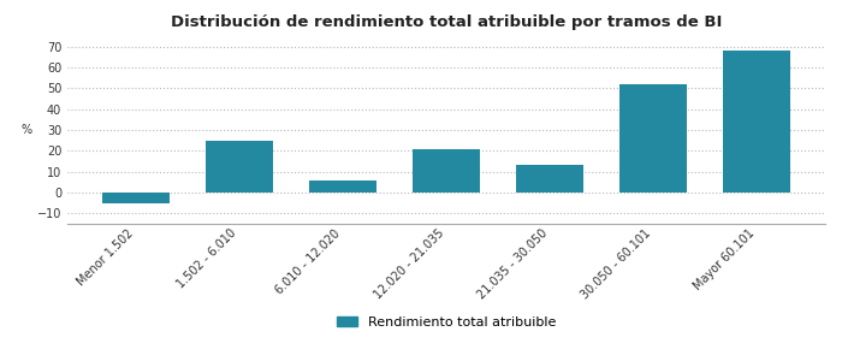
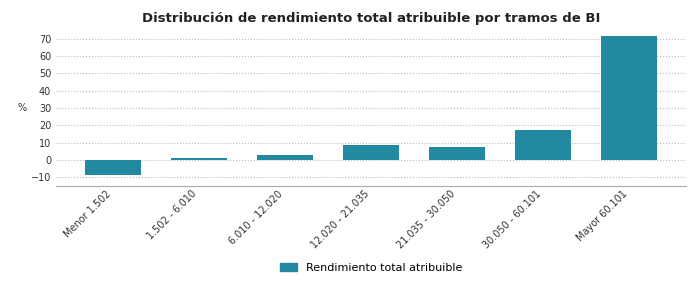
Menor 1.502: -5 -> -8
1.502 - 6.010: 25 -> 1
6.010 - 12.020: 6 -> 3
12.020 - 21.035: 21 -> 8
21.035 - 30.050: 13 -> 8
30.050 - 60.101: 52 -> 18
Mayor 60.101: 68 -> 72
